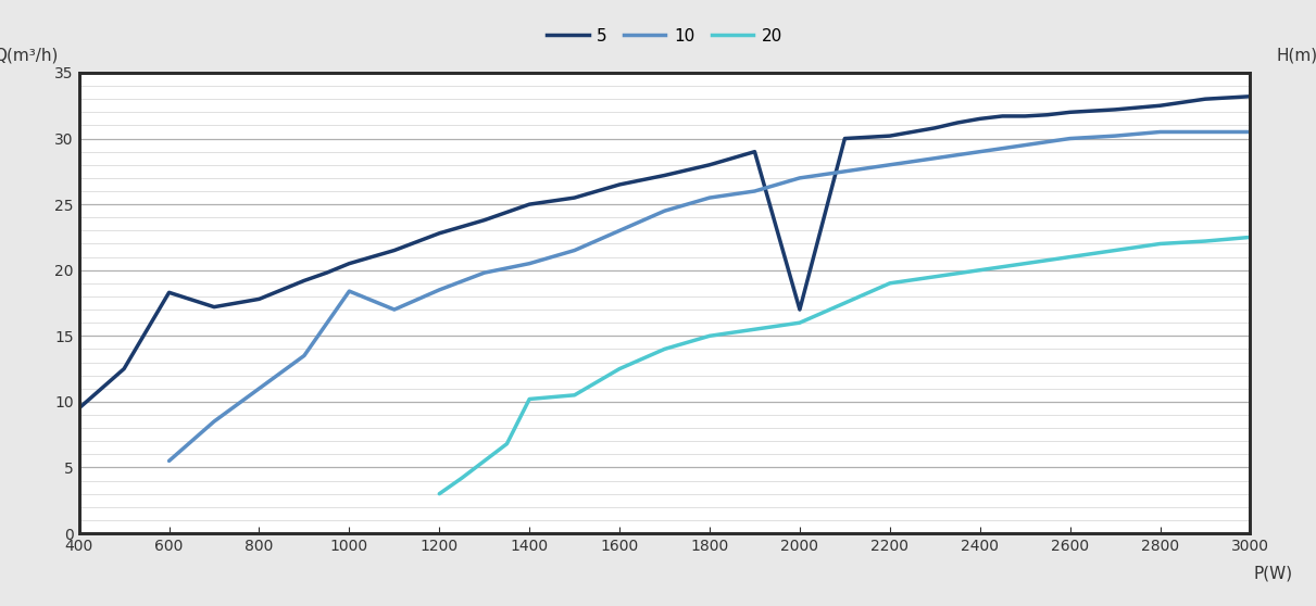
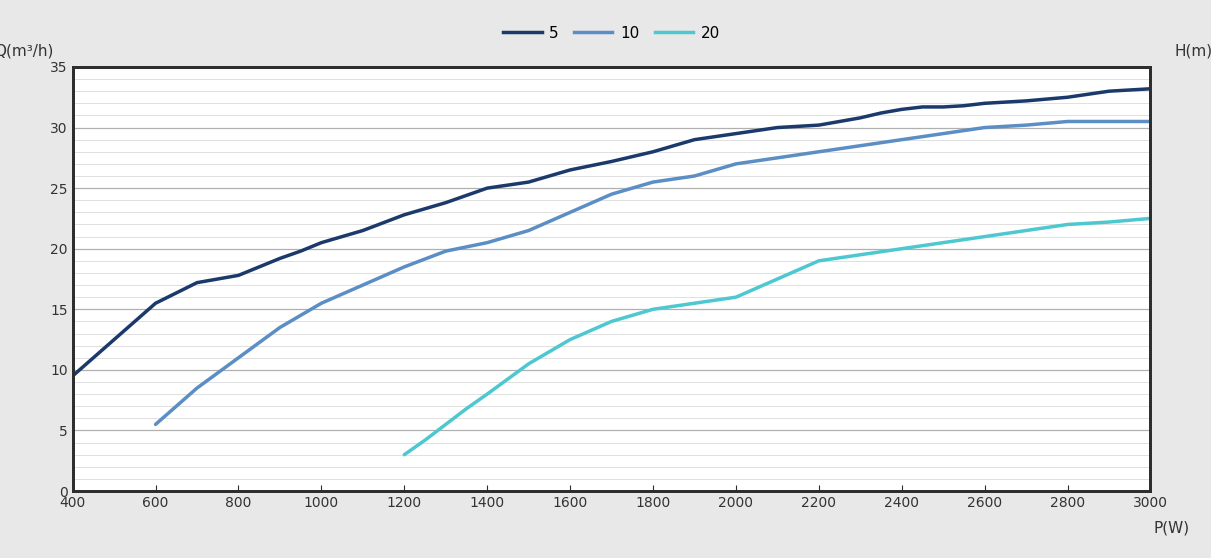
5/600: 18.3 -> 15.5
10/1000: 18.4 -> 15.5
20/1400: 10.2 -> 8.0
5/2000: 17.0 -> 29.5
